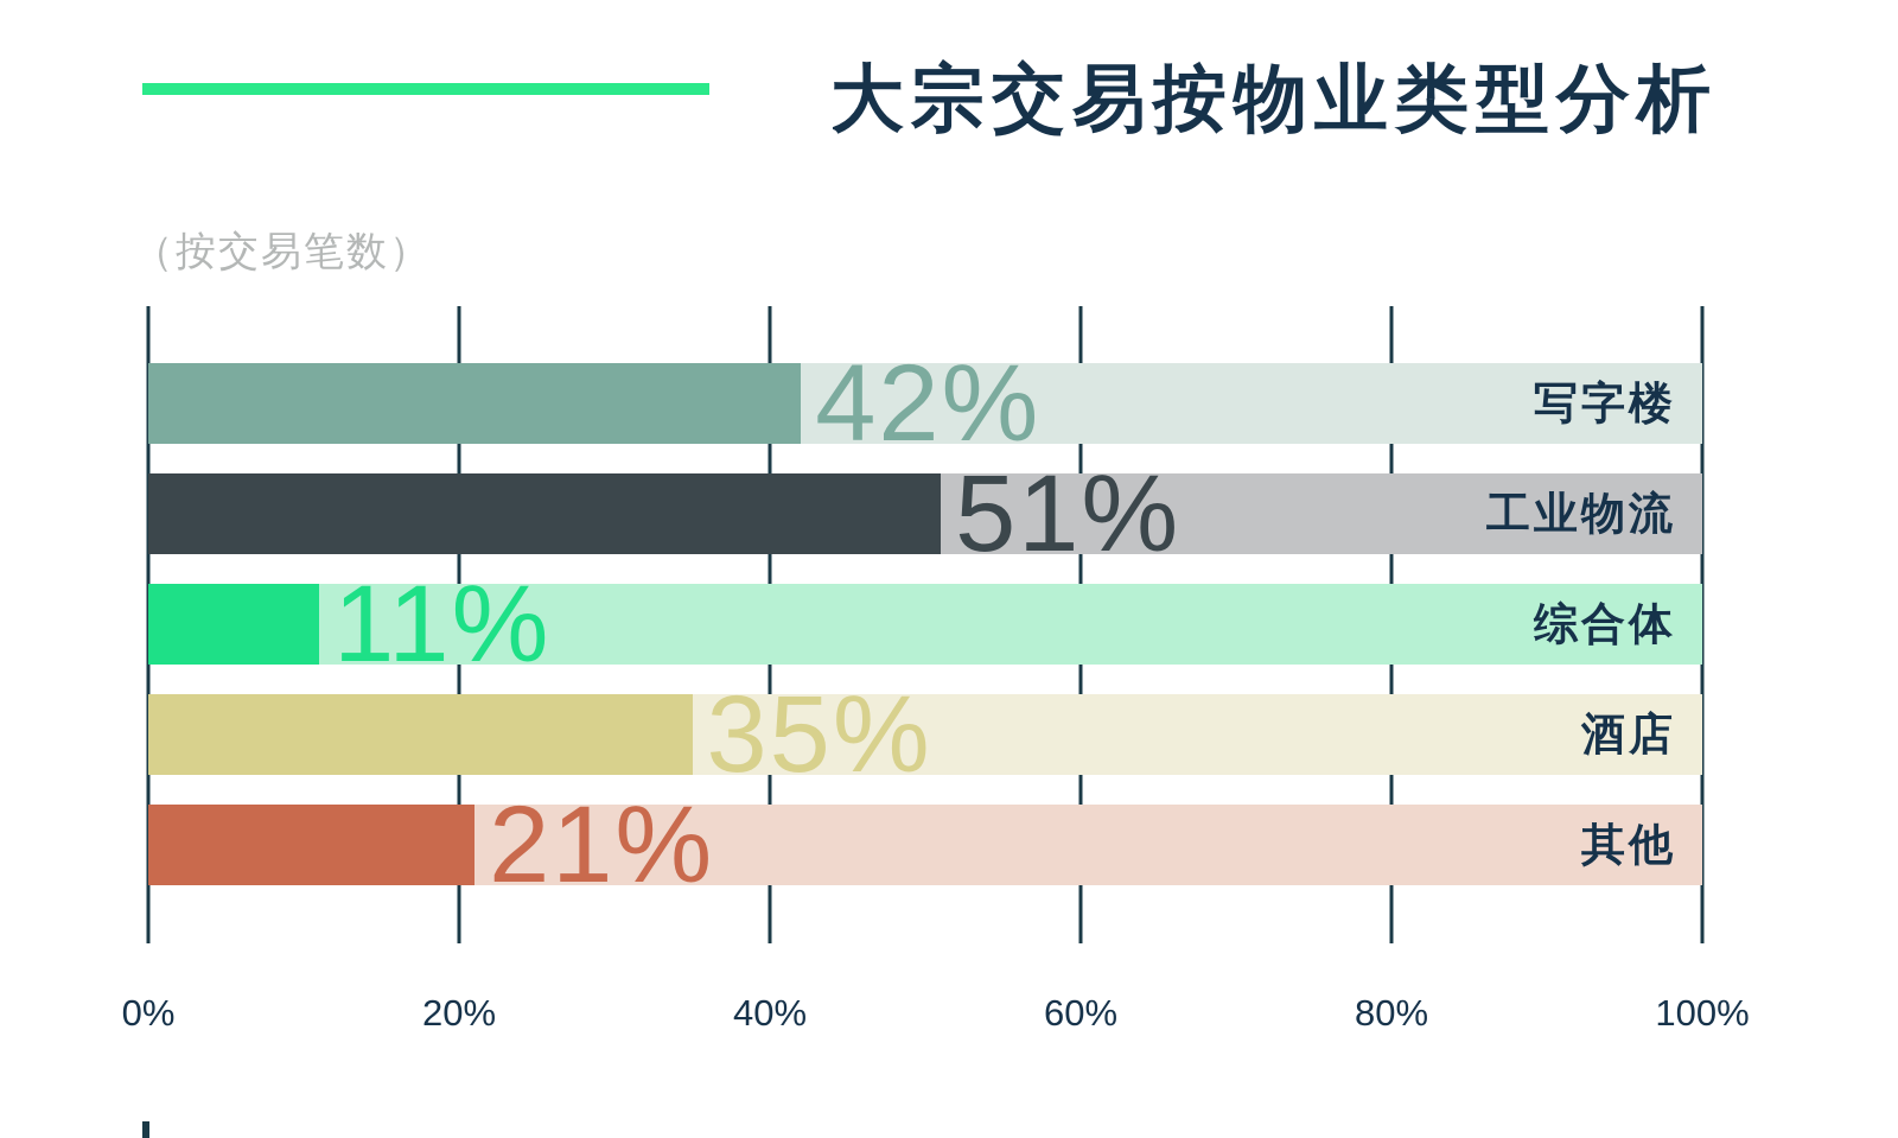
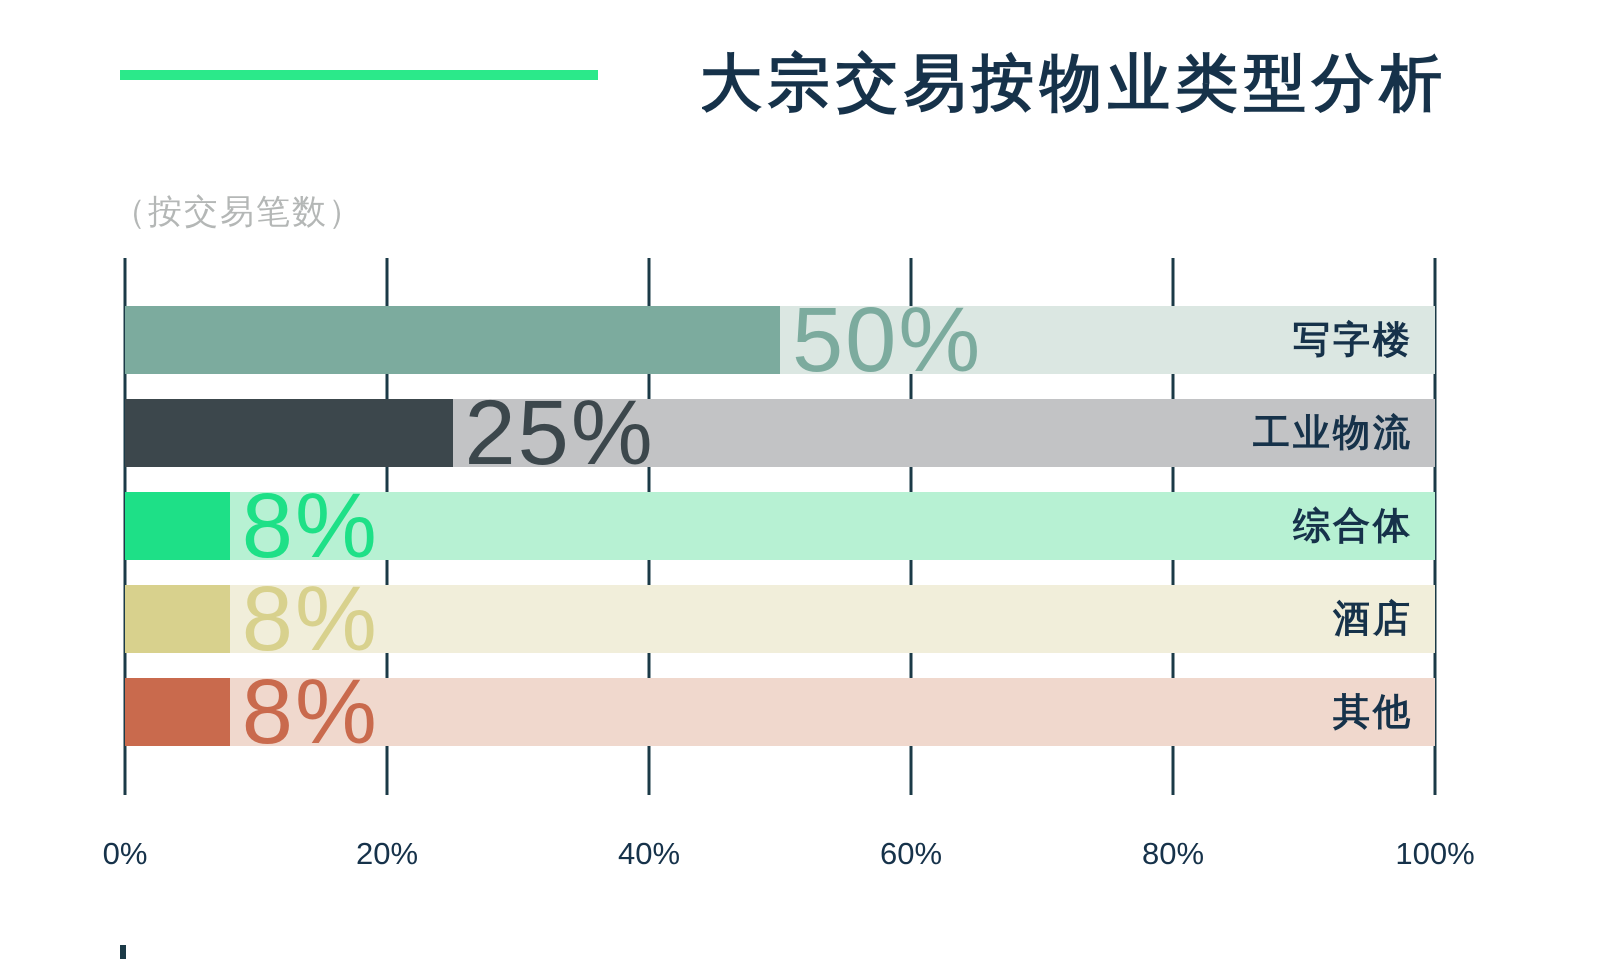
写字楼: 42% -> 50%
工业物流: 51% -> 25%
综合体: 11% -> 8%
酒店: 35% -> 8%
其他: 21% -> 8%
